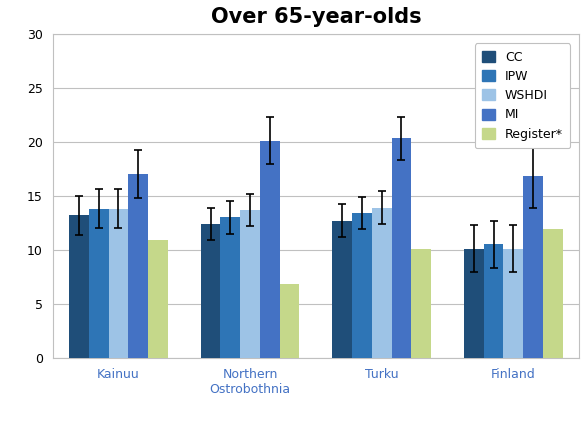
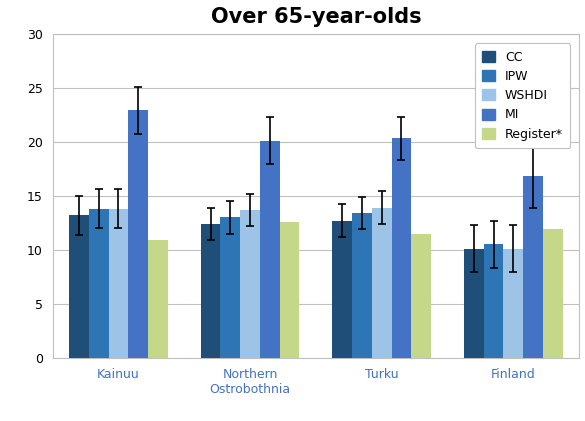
MI/Kainuu: 17.0 -> 22.9
Register*/Northern Ostrobothnia: 6.8 -> 12.6
Register*/Turku: 10.1 -> 11.5
